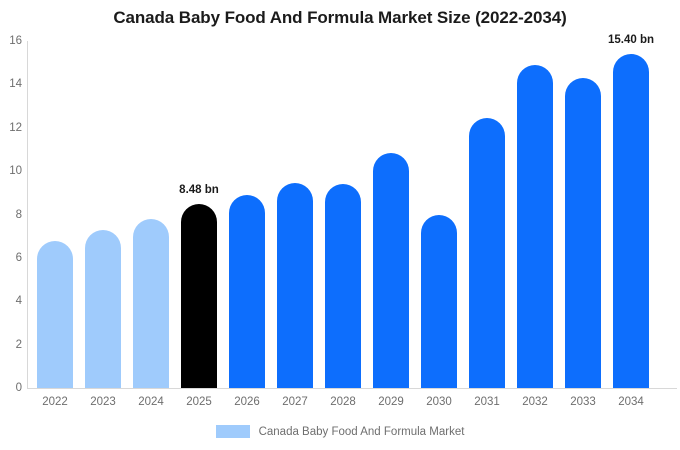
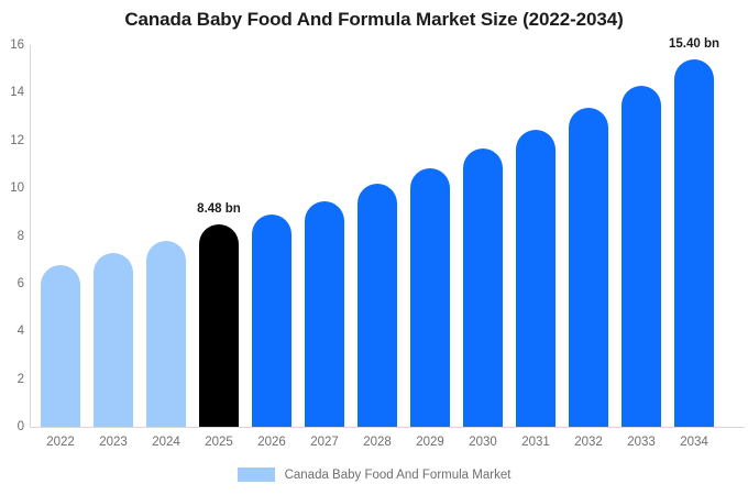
2028: 9.4 -> 10.2
2030: 8.0 -> 11.7
2032: 14.9 -> 13.3
